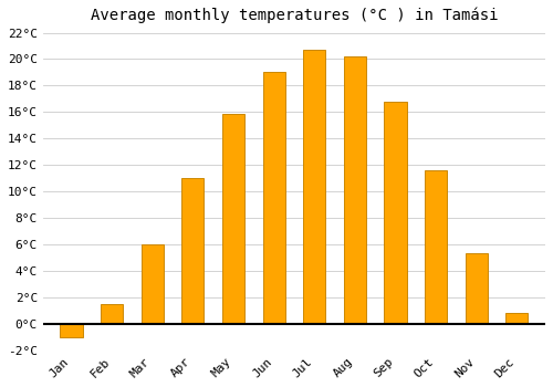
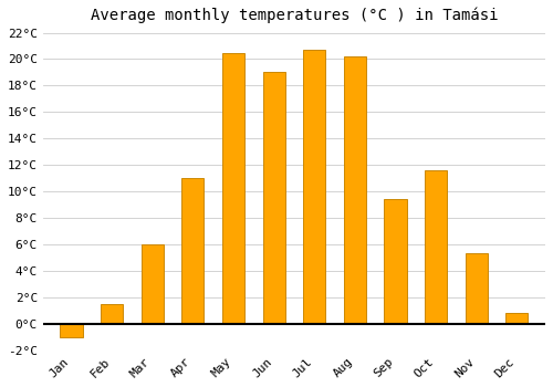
May: 15.9°C -> 20.5°C
Sep: 16.8°C -> 9.4°C
